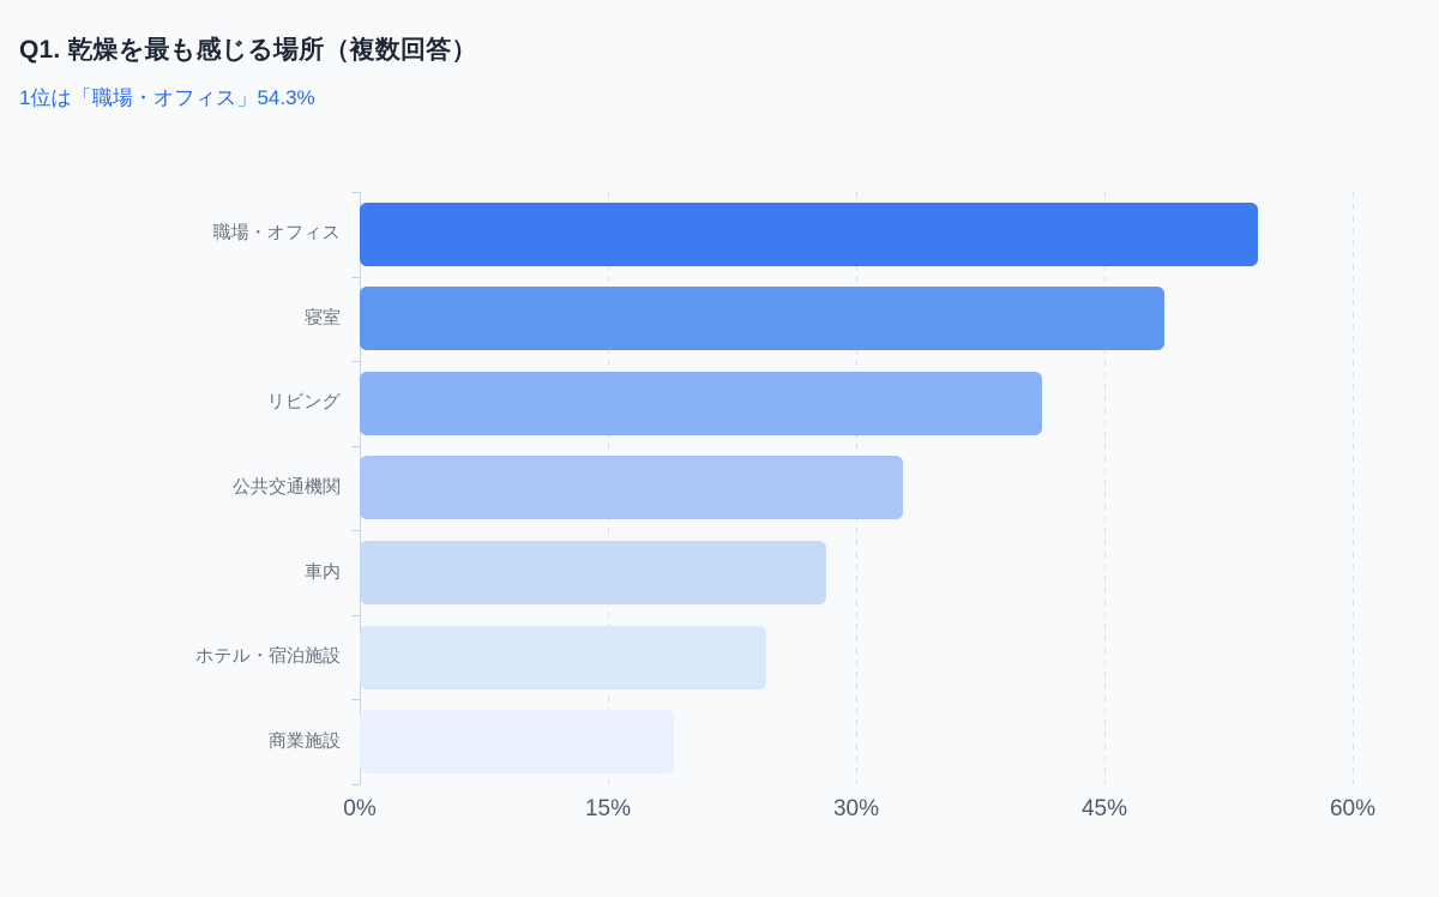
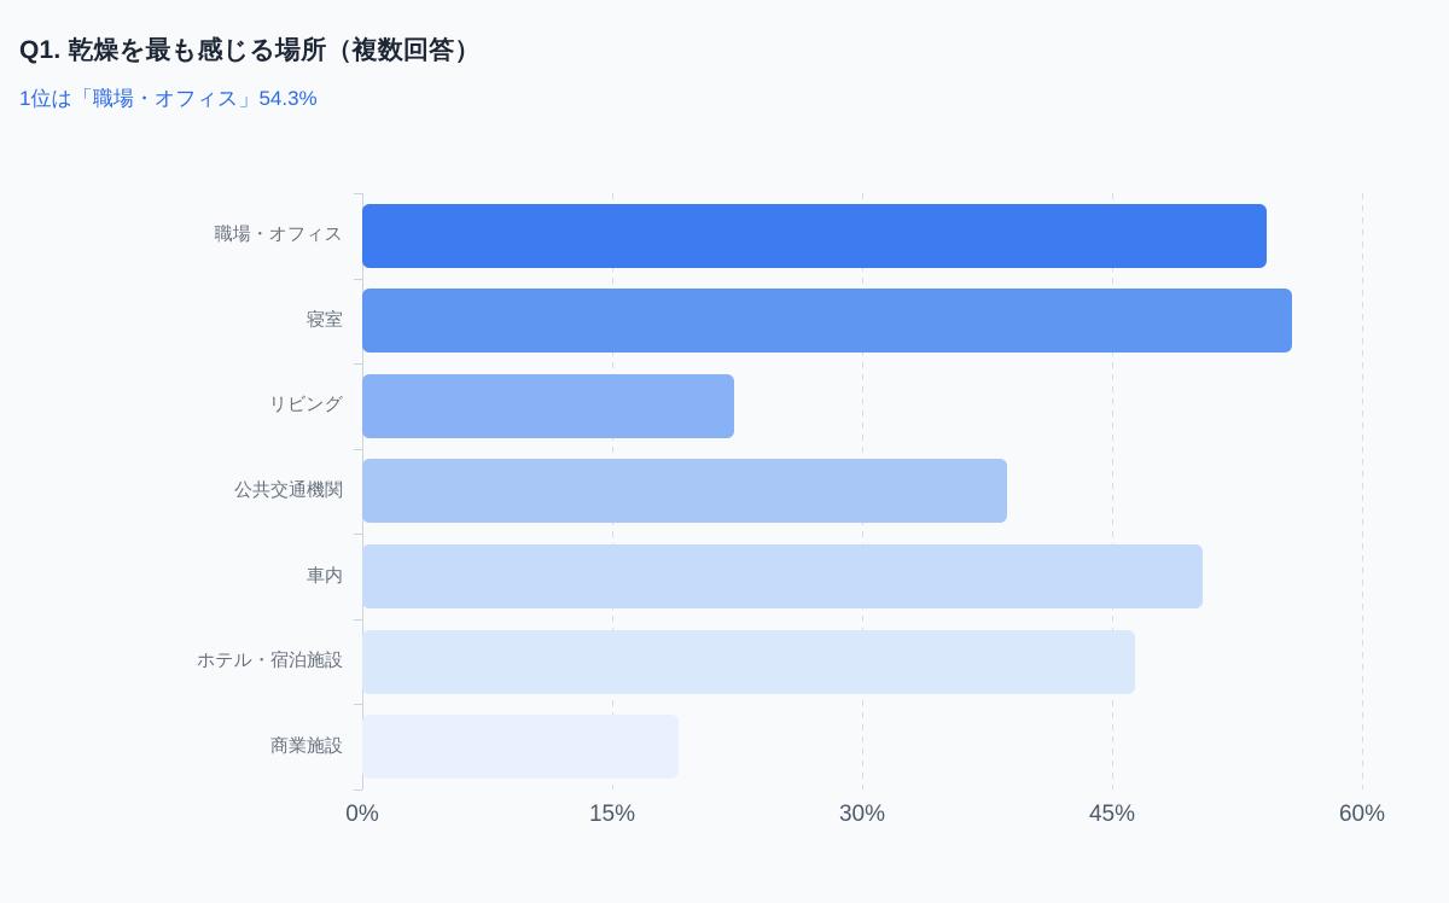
寝室: 48.6% -> 55.8%
リビング: 41.2% -> 22.3%
公共交通機関: 32.8% -> 38.7%
車内: 28.2% -> 50.4%
ホテル・宿泊施設: 24.6% -> 46.4%
